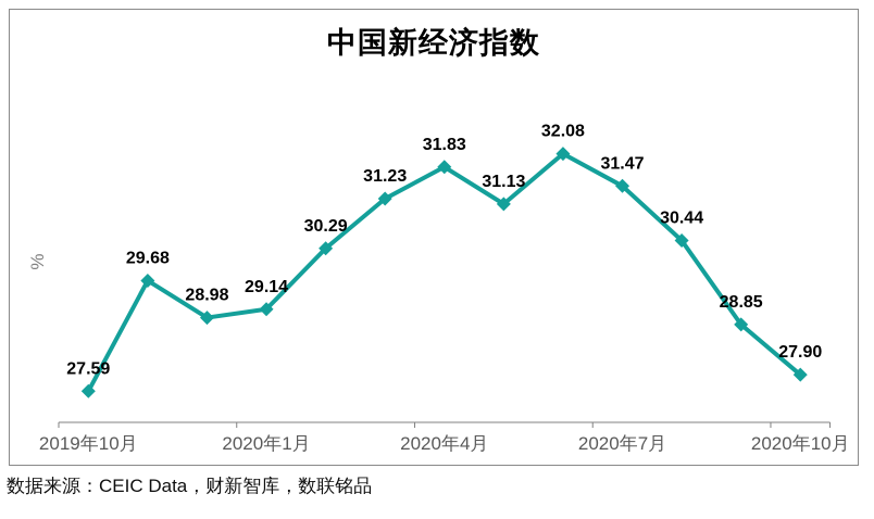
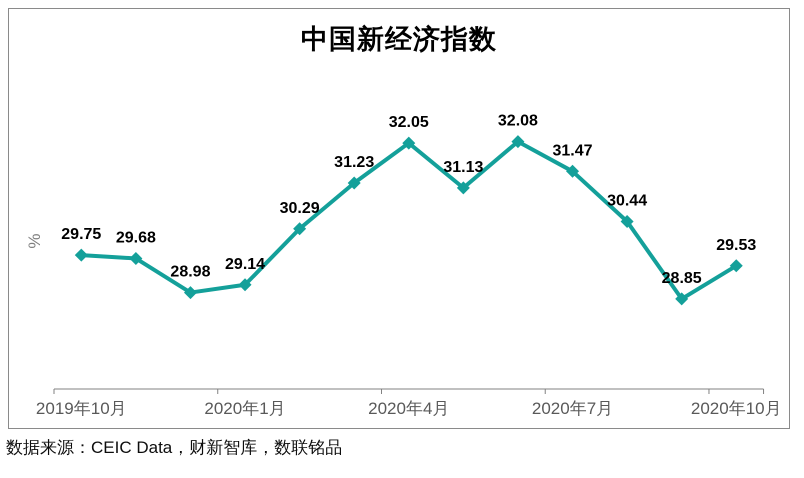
2019年10月: 27.59 -> 29.75
2020年4月: 31.83 -> 32.05
2020年10月: 27.90 -> 29.53
